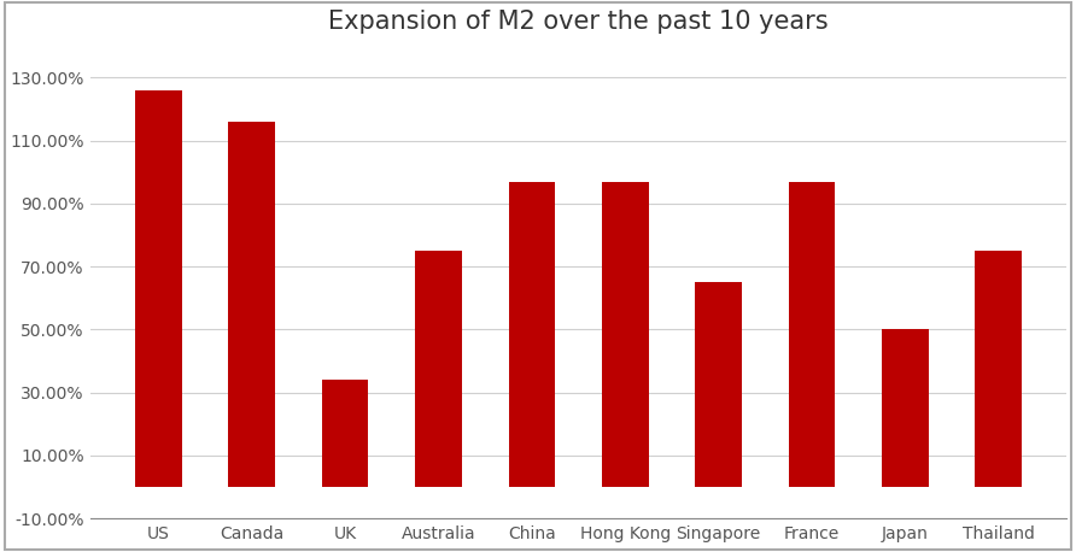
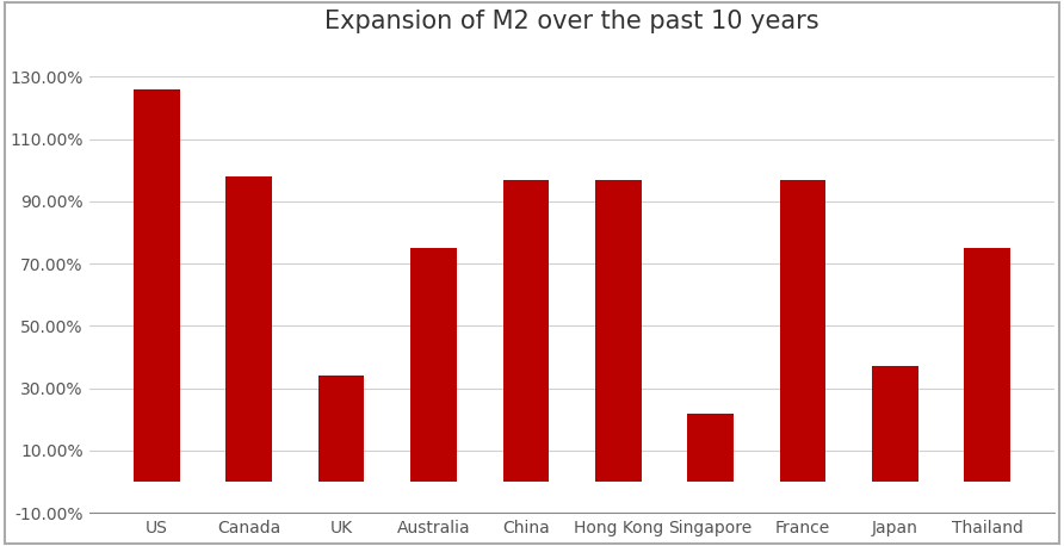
Canada: 116% -> 98%
Singapore: 65% -> 22%
Japan: 50% -> 37%
